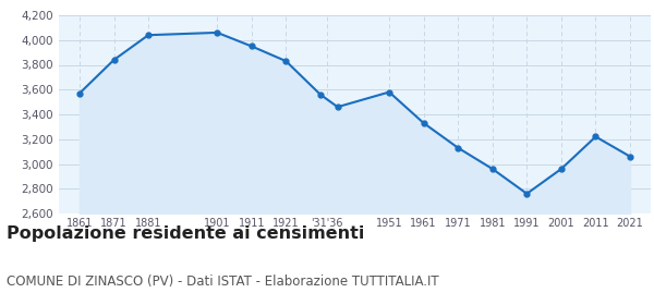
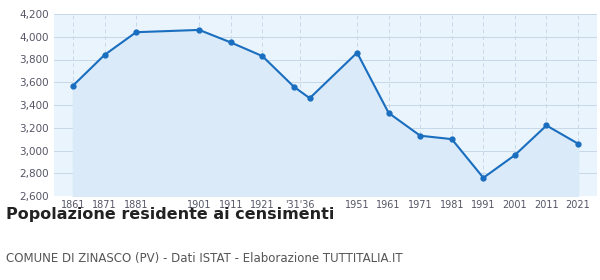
1951: 3,580 -> 3,860
1981: 2,960 -> 3,100
